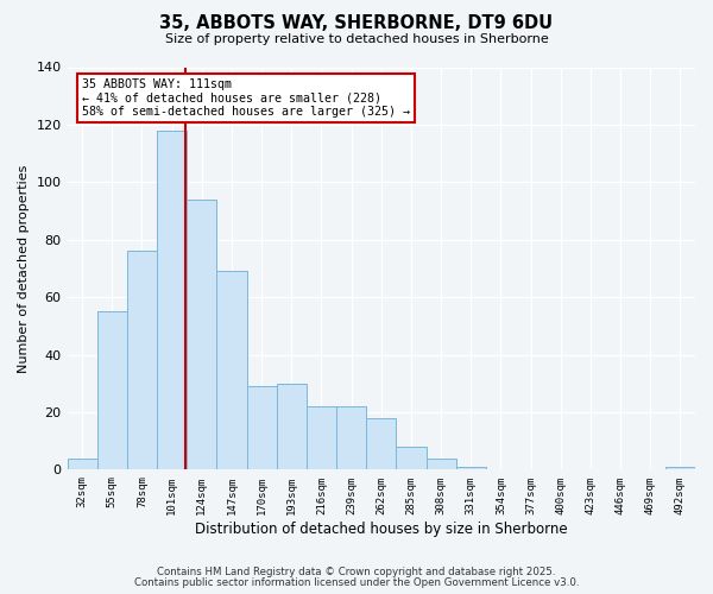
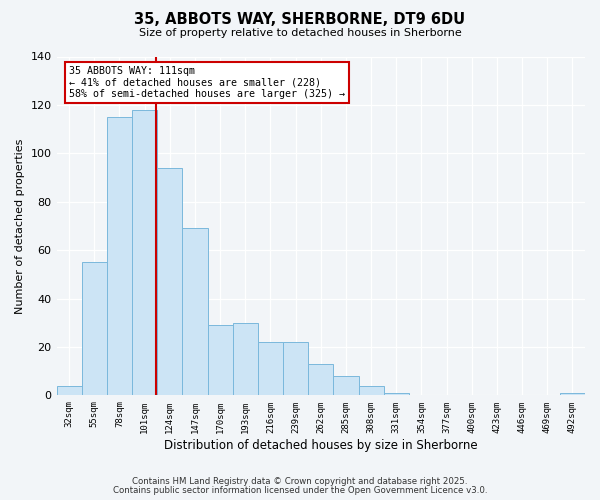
78sqm: 76 -> 115
262sqm: 18 -> 13
